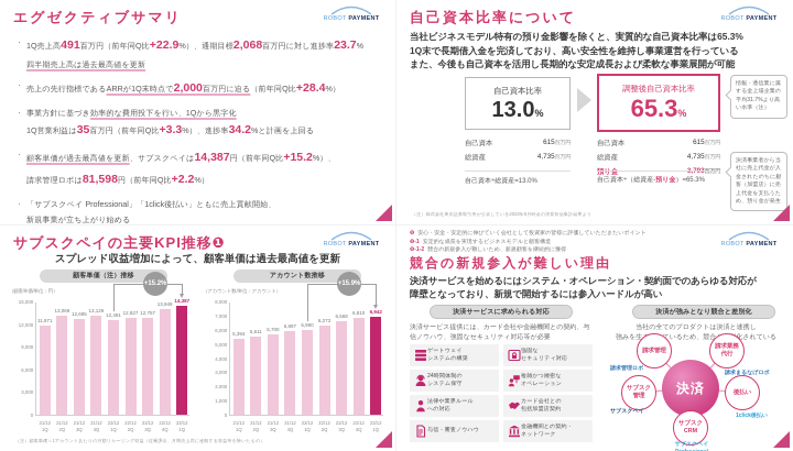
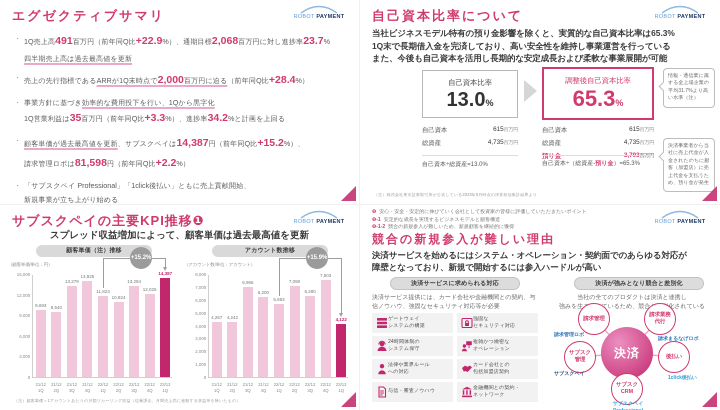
顧客単価（注）推移/21/12 1Q: 11,871 -> 9,693
顧客単価（注）推移/21/12 2Q: 13,069 -> 9,540
顧客単価（注）推移/21/12 3Q: 12,695 -> 13,279
顧客単価（注）推移/21/12 4Q: 13,129 -> 13,925
顧客単価（注）推移/22/12 1Q: 12,491 -> 11,823
顧客単価（注）推移/22/12 2Q: 12,827 -> 10,924
顧客単価（注）推移/22/12 3Q: 12,757 -> 13,294
顧客単価（注）推移/22/12 4Q: 13,949 -> 12,025
アカウント数推移/21/12 1Q: 5,394 -> 4,267
アカウント数推移/21/12 2Q: 5,511 -> 4,242
アカウント数推移/21/12 3Q: 5,700 -> 6,965
アカウント数推移/21/12 4Q: 5,897 -> 6,200
アカウント数推移/22/12 1Q: 5,990 -> 5,693
アカウント数推移/22/12 2Q: 6,273 -> 7,090
アカウント数推移/22/12 3Q: 6,568 -> 6,280
アカウント数推移/22/12 4Q: 6,810 -> 7,503
アカウント数推移/23/12 1Q: 6,942 -> 4,122
